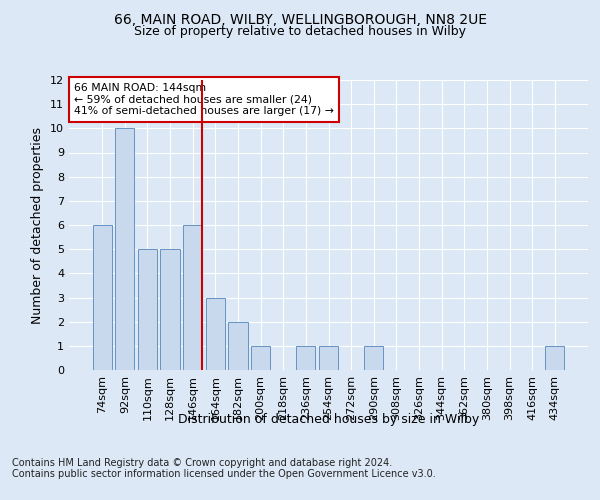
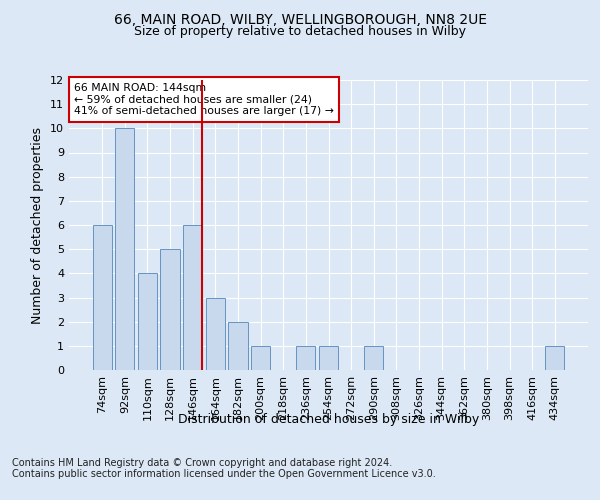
110sqm: 5 -> 4
